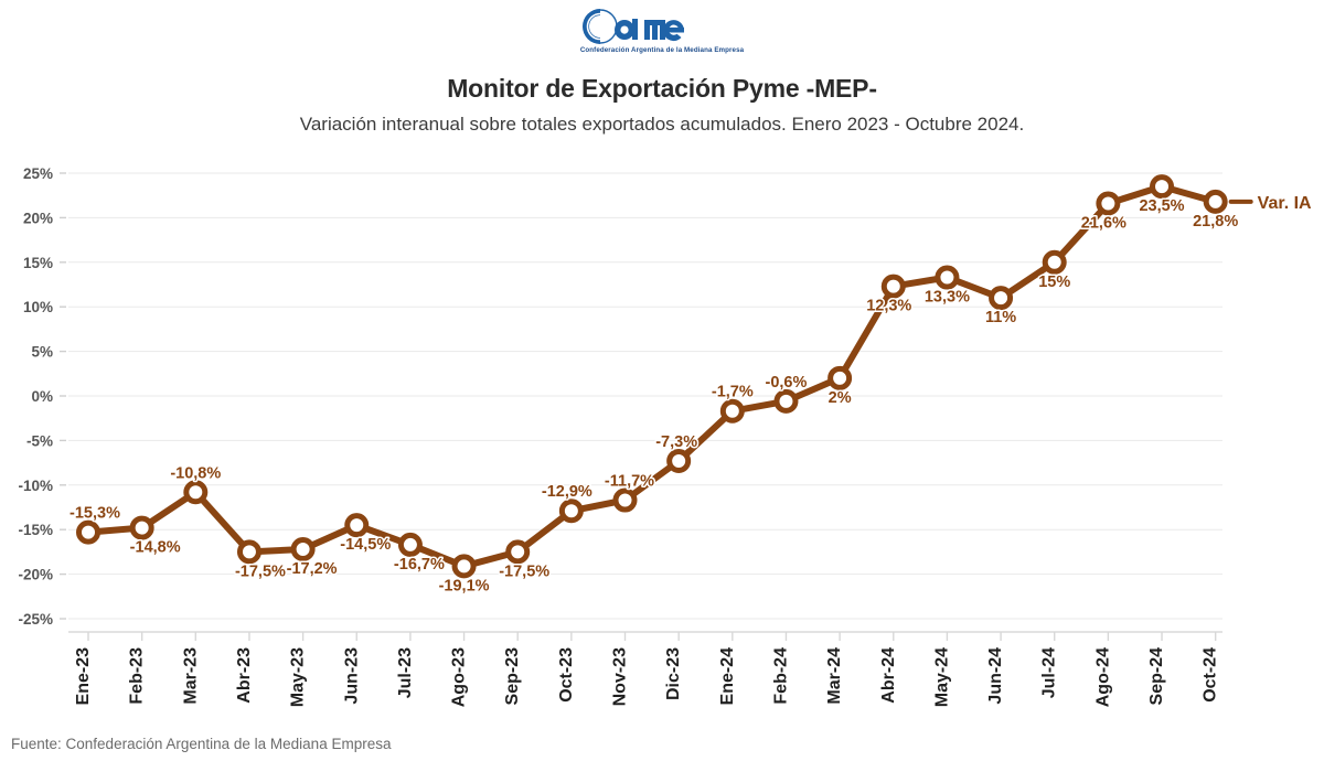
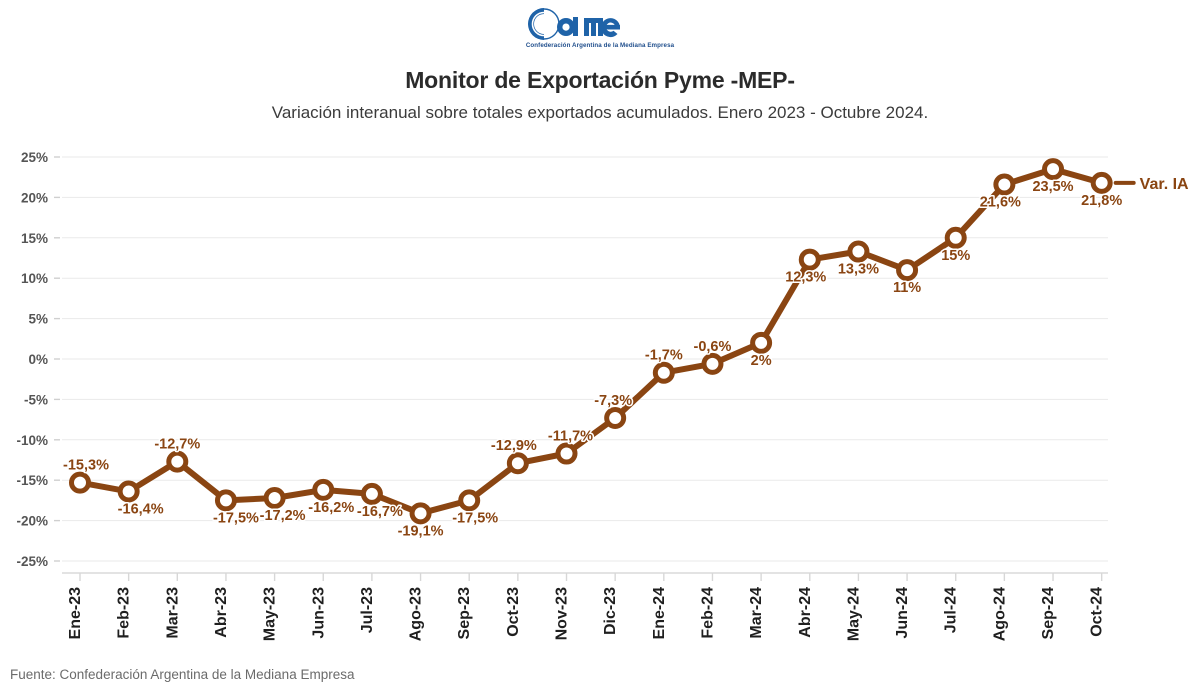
Feb-23: -14,8% -> -16,4%
Mar-23: -10,8% -> -12,7%
Jun-23: -14,5% -> -16,2%
